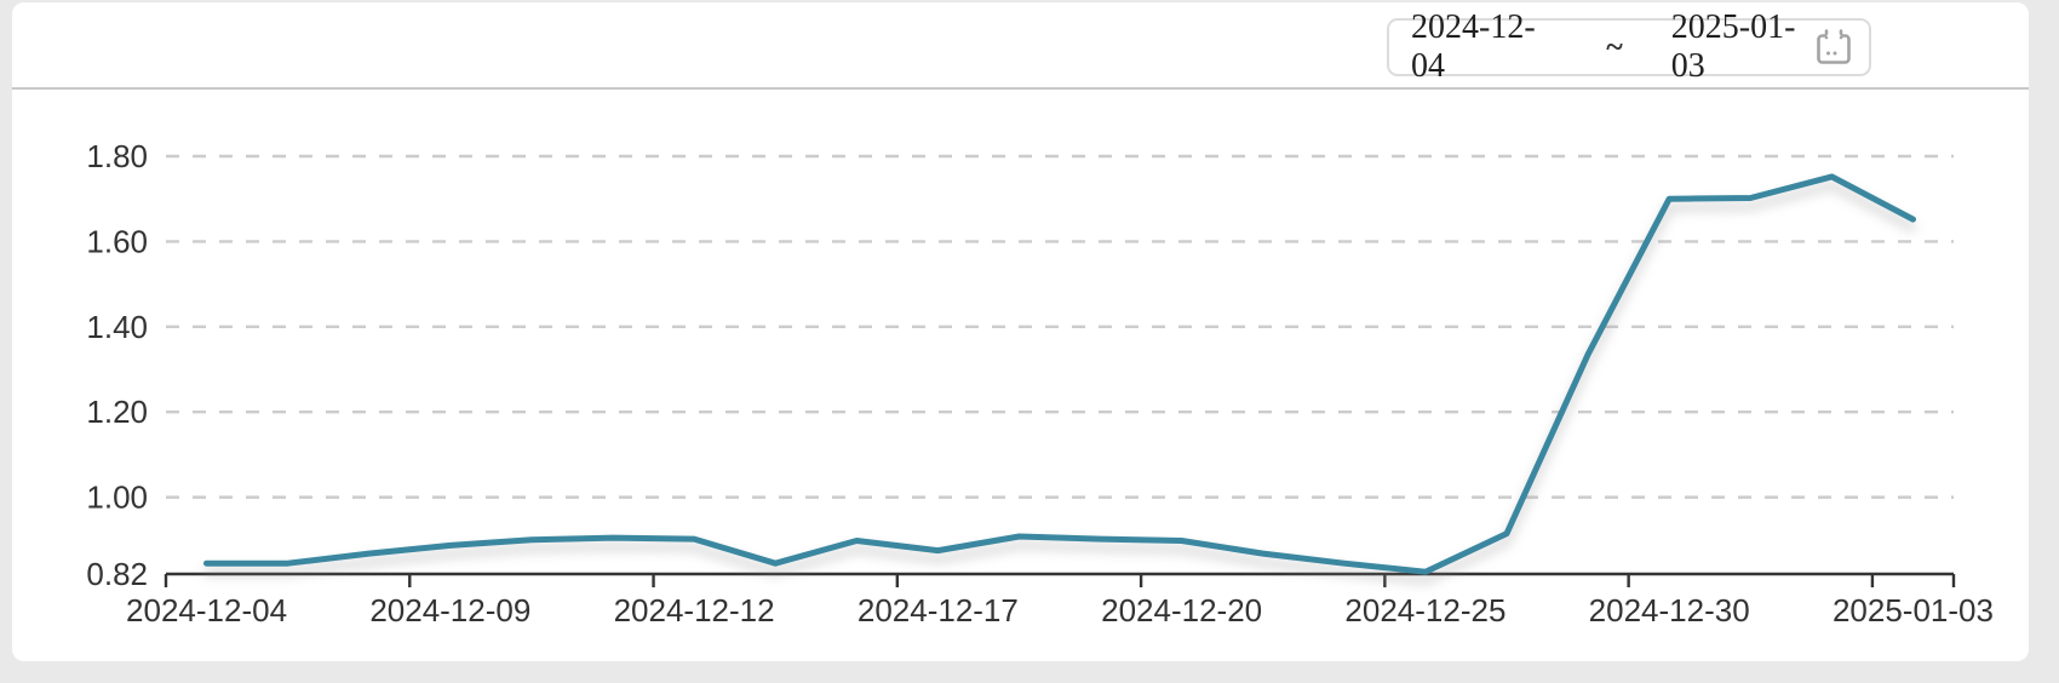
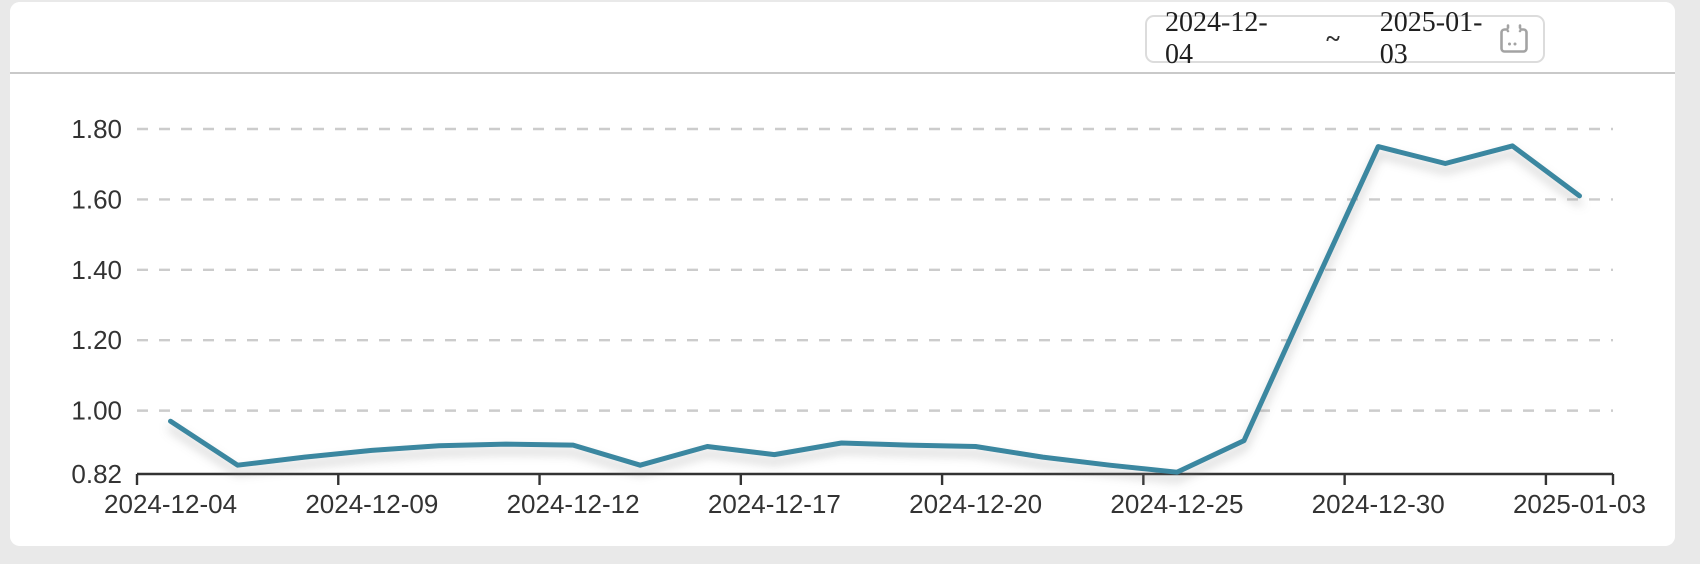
2024-12-04: 0.84 -> 0.97
2024-12-30: 1.70 -> 1.75
2025-01-03: 1.65 -> 1.61
